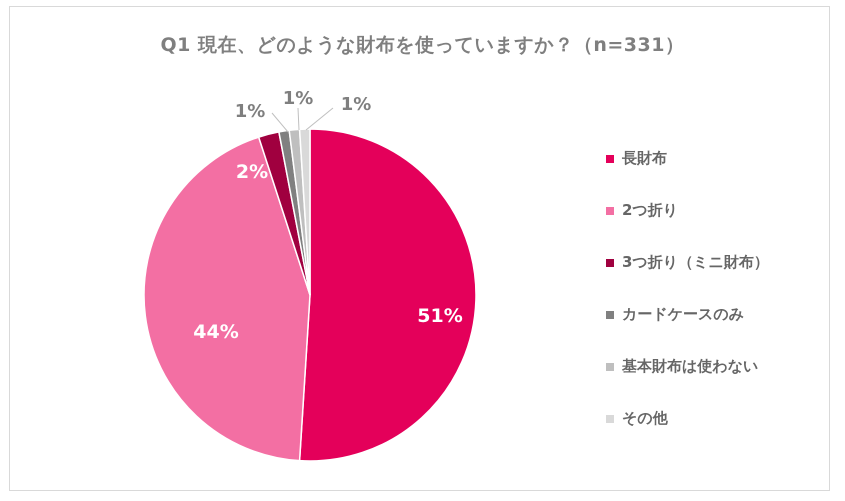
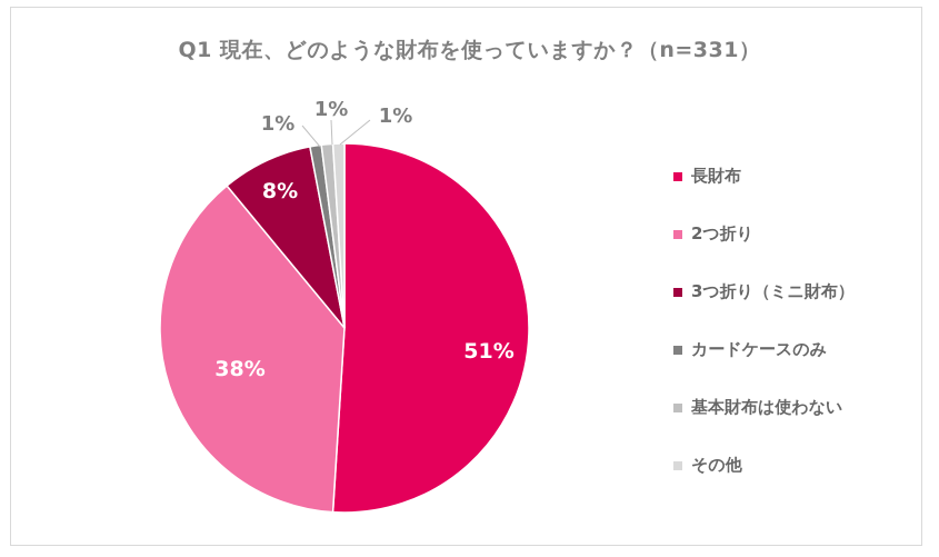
2つ折り: 44% -> 38%
3つ折り（ミニ財布）: 2% -> 8%
